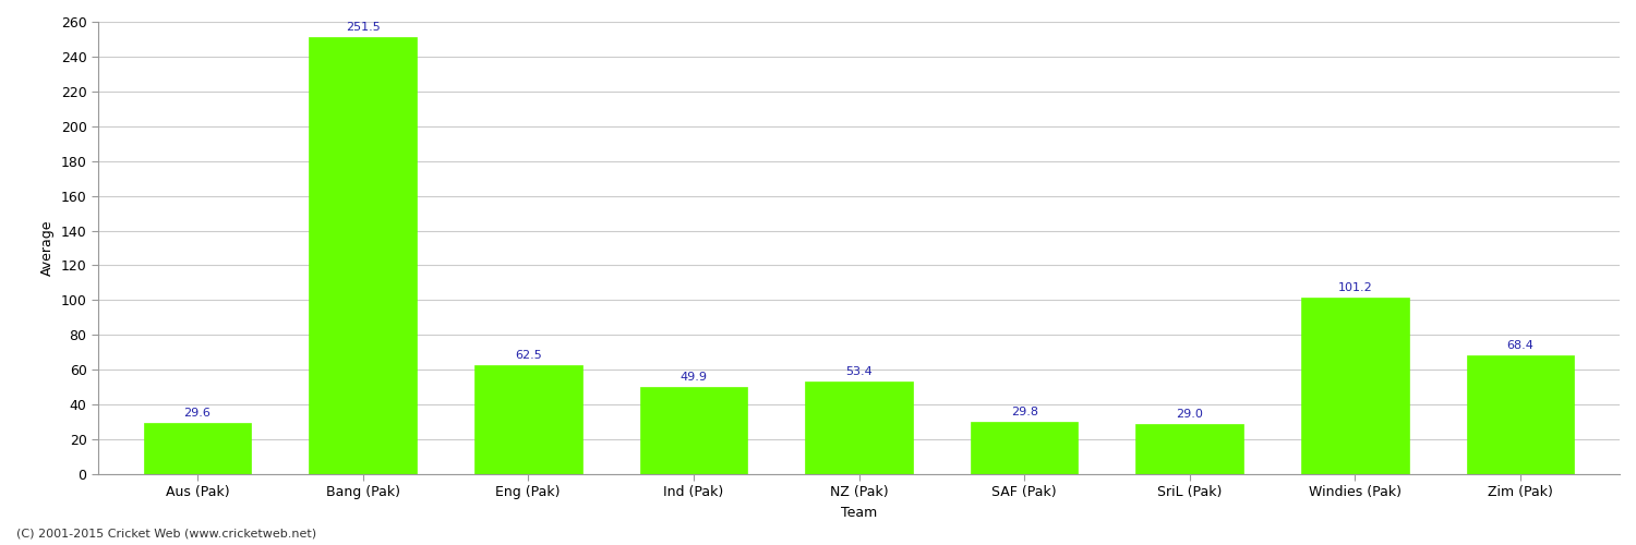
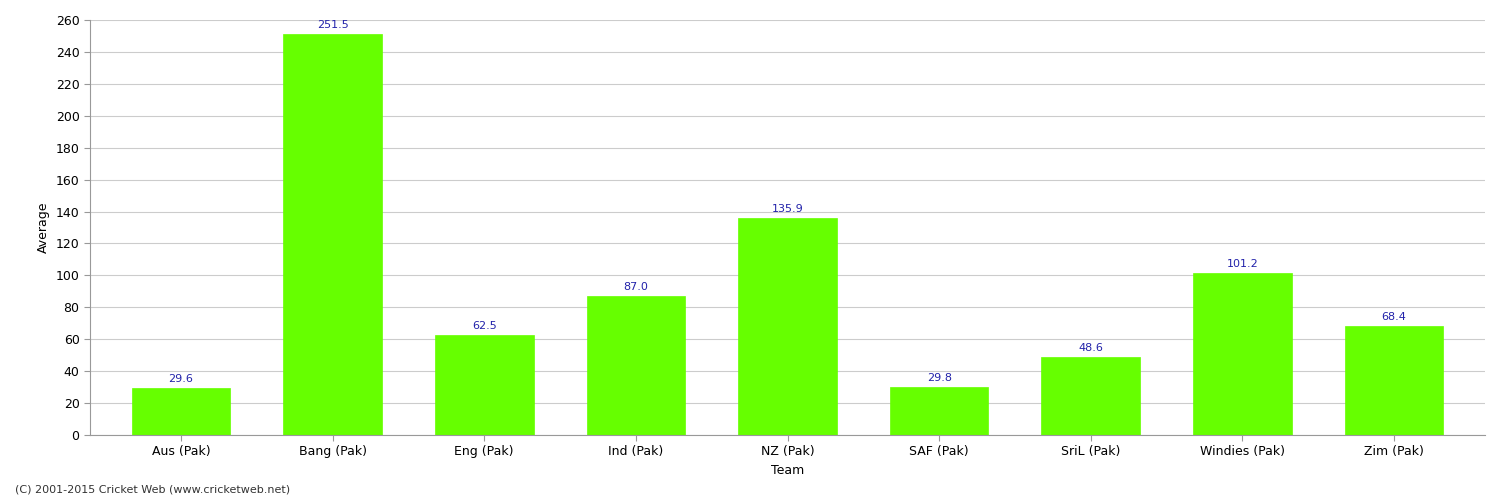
Ind (Pak): 49.9 -> 87.0
NZ (Pak): 53.4 -> 135.9
SriL (Pak): 29.0 -> 48.6
